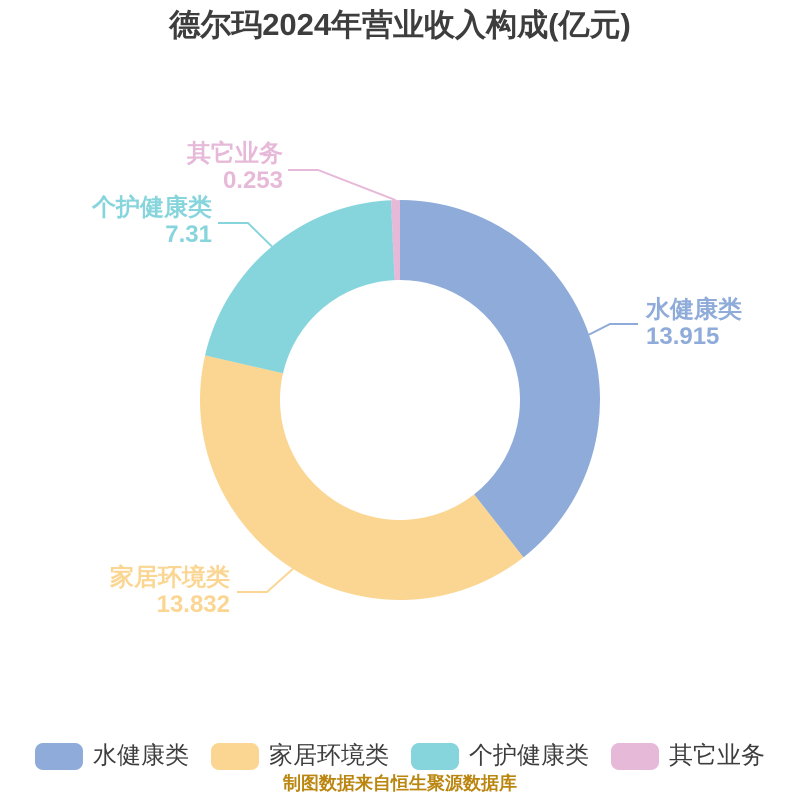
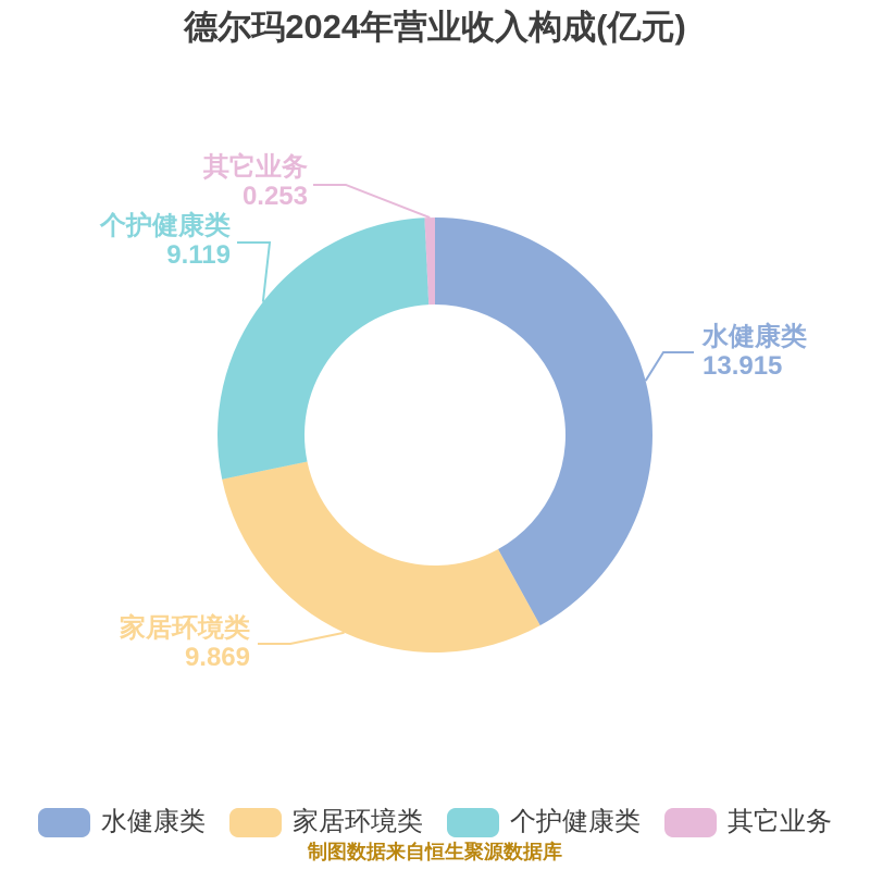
家居环境类: 13.832 -> 9.869
个护健康类: 7.31 -> 9.119
